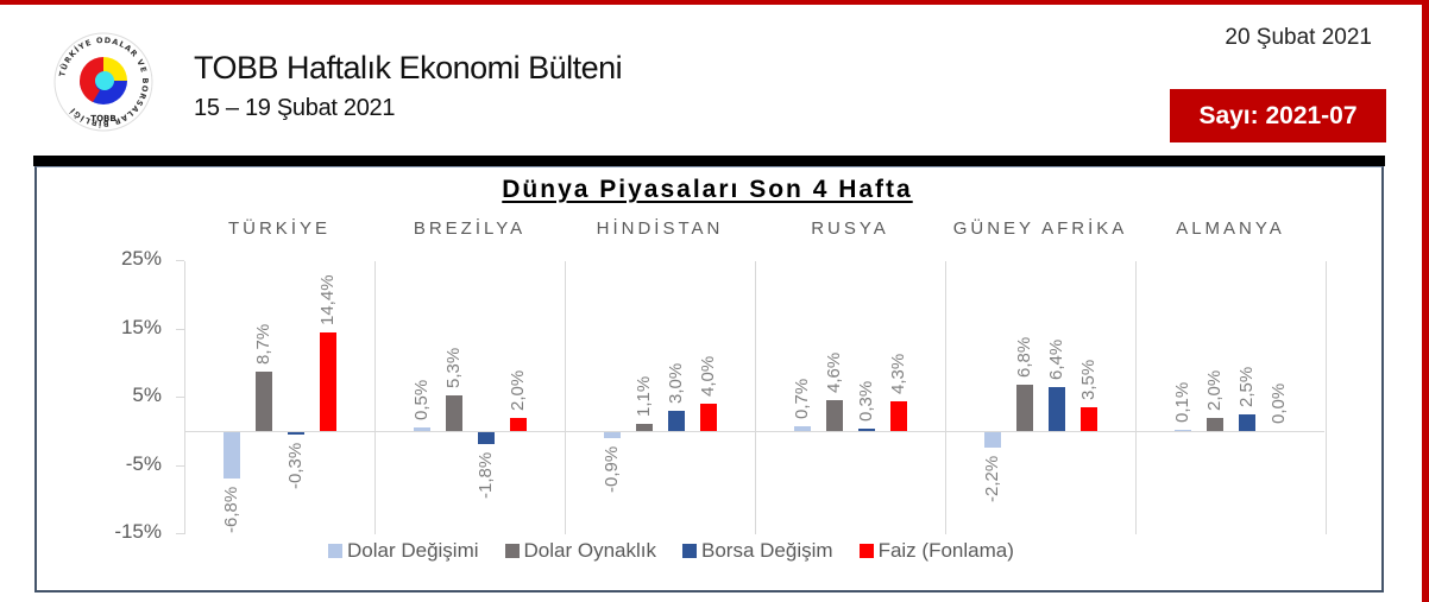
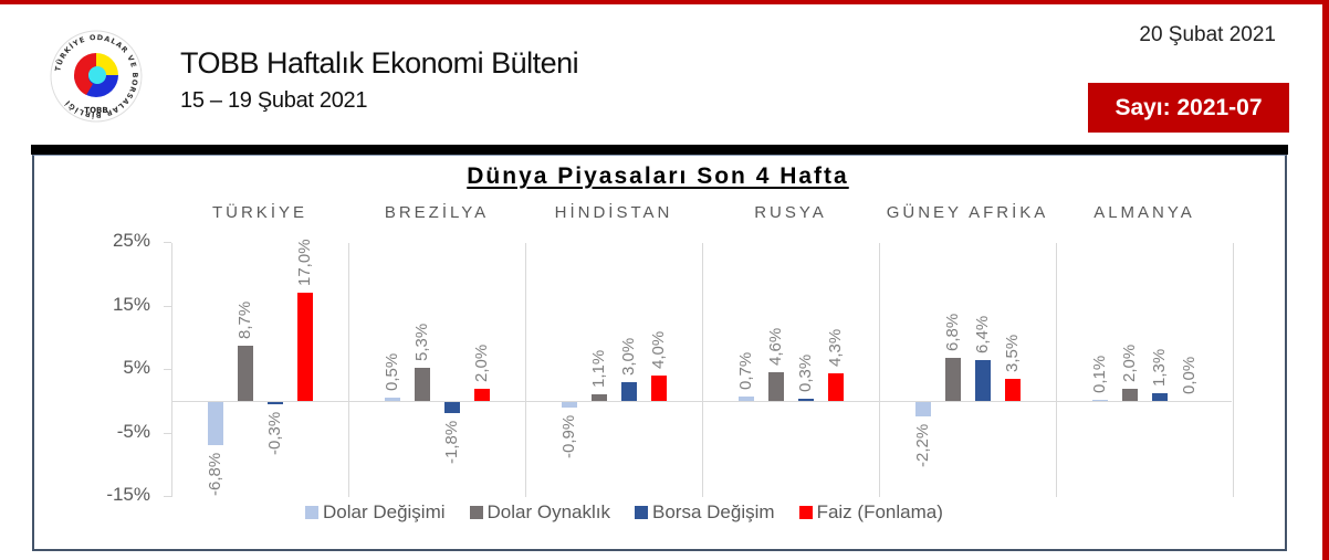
Faiz (Fonlama)/TÜRKİYE: 14,4% -> 17,0%
Borsa Değişim/ALMANYA: 2,5% -> 1,3%
